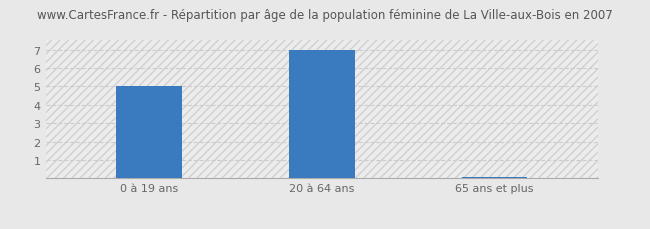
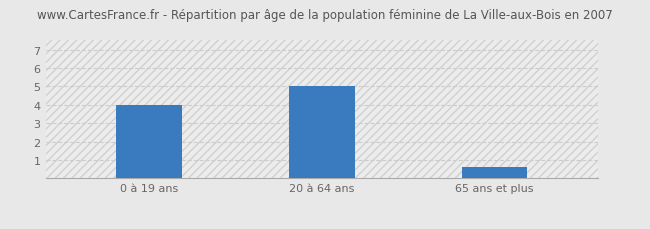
0 à 19 ans: 5.0 -> 4.0
20 à 64 ans: 7.0 -> 5.0
65 ans et plus: 0.1 -> 0.6
